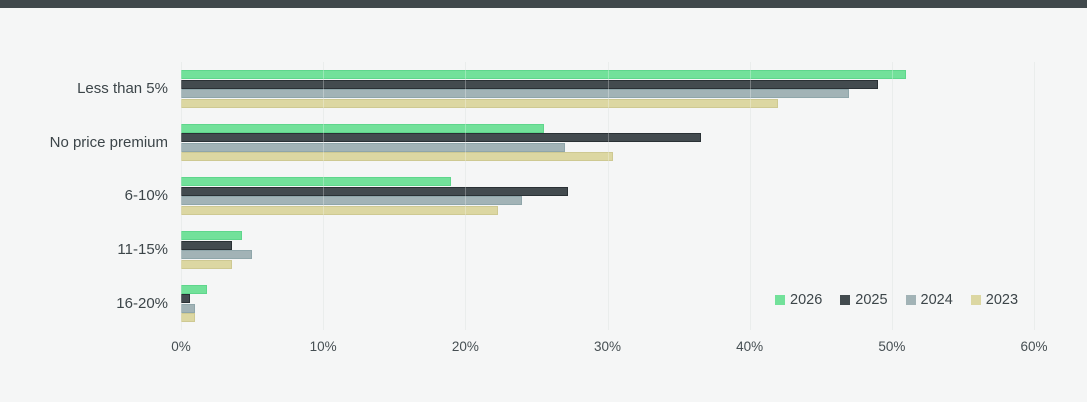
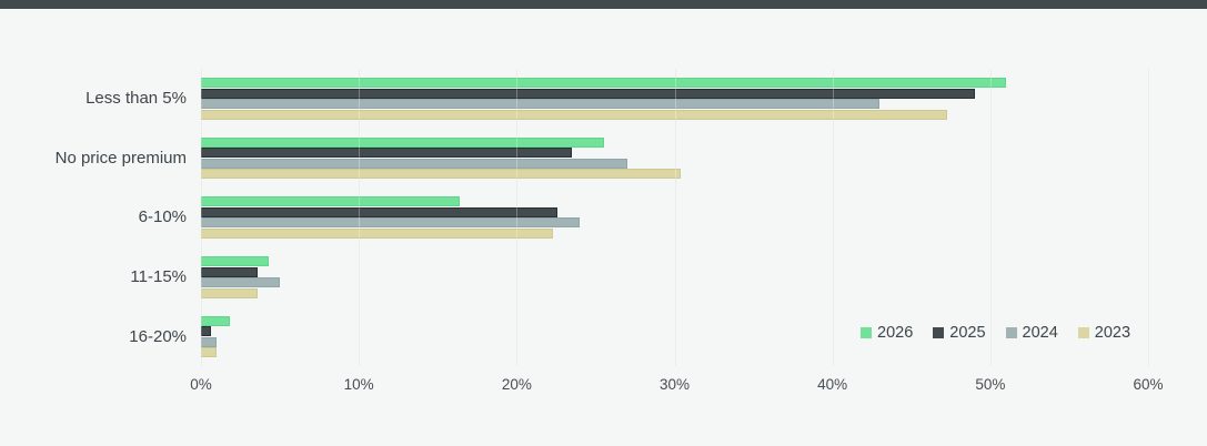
2024/Less than 5%: 47% -> 43%
2023/Less than 5%: 42.0% -> 47.3%
2025/No price premium: 36.6% -> 23.5%
2026/6-10%: 19.0% -> 16.4%
2025/6-10%: 27.2% -> 22.6%
